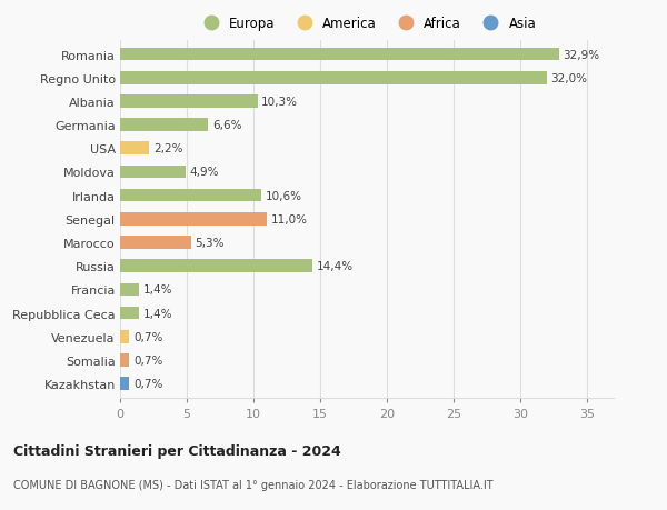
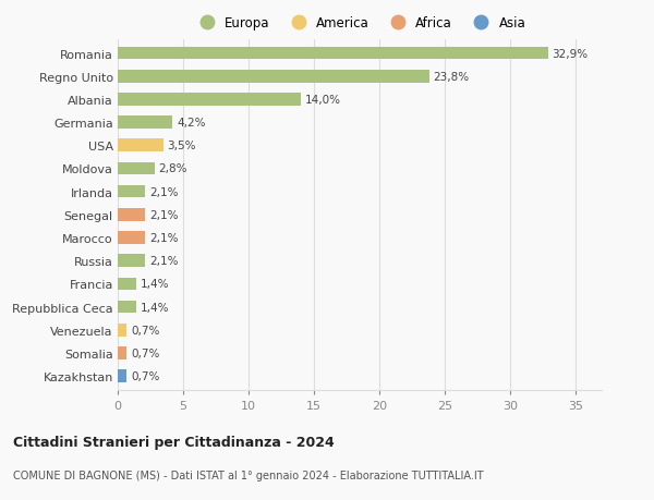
Regno Unito: 32,0% -> 23,8%
Albania: 10,3% -> 14,0%
Germania: 6,6% -> 4,2%
USA: 2,2% -> 3,5%
Moldova: 4,9% -> 2,8%
Irlanda: 10,6% -> 2,1%
Senegal: 11,0% -> 2,1%
Marocco: 5,3% -> 2,1%
Russia: 14,4% -> 2,1%
